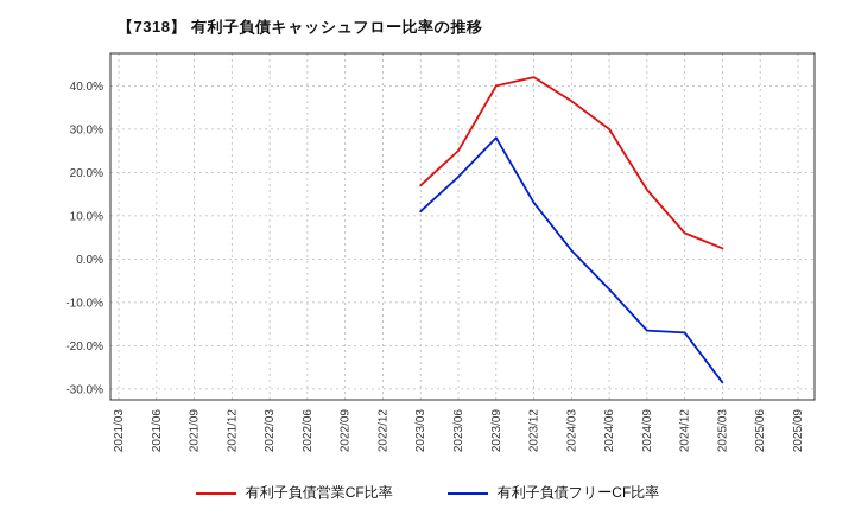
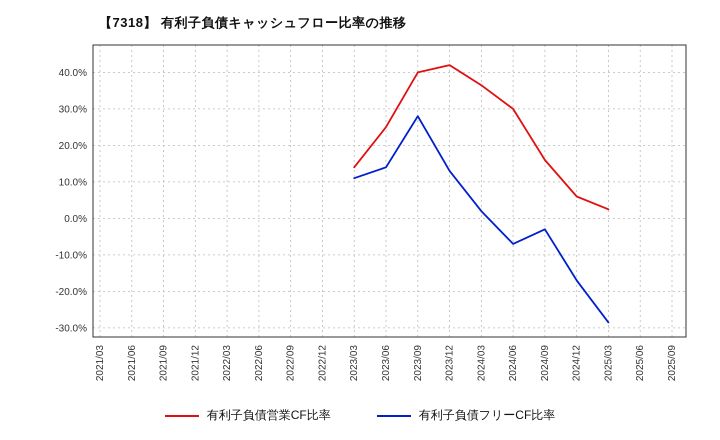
有利子負債営業CF比率/2023/03: 17% -> 14%
有利子負債フリーCF比率/2023/06: 19% -> 14%
有利子負債フリーCF比率/2024/09: -16% -> -3%
